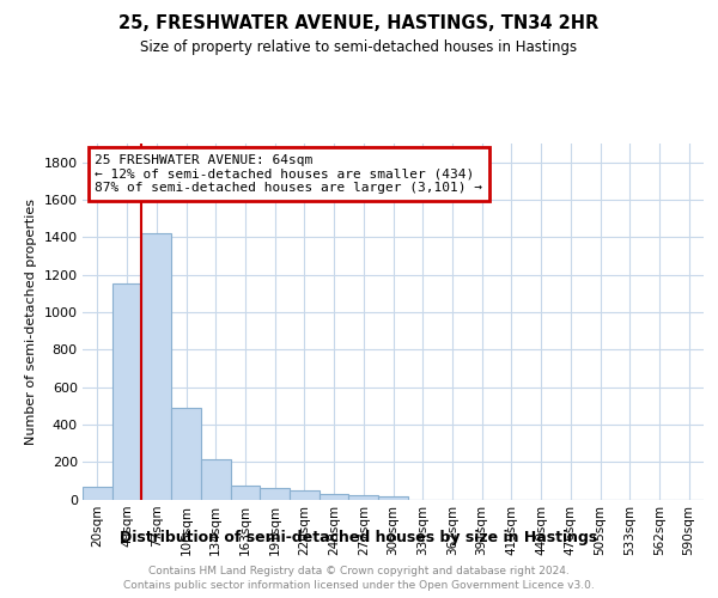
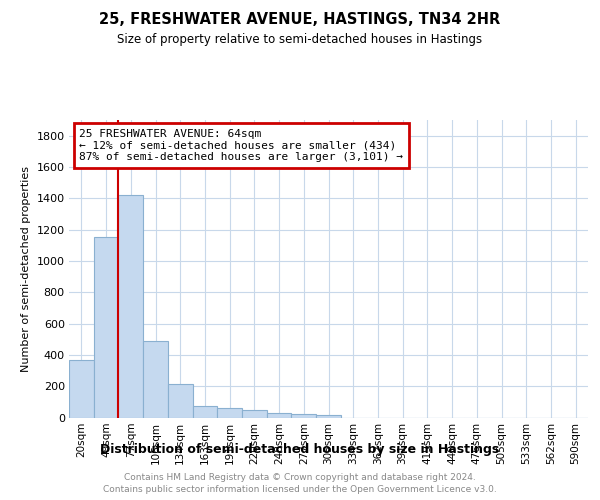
20sqm: 70 -> 370
